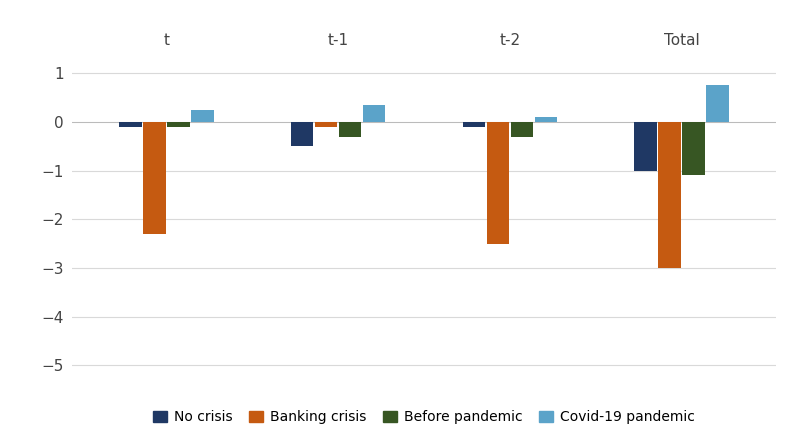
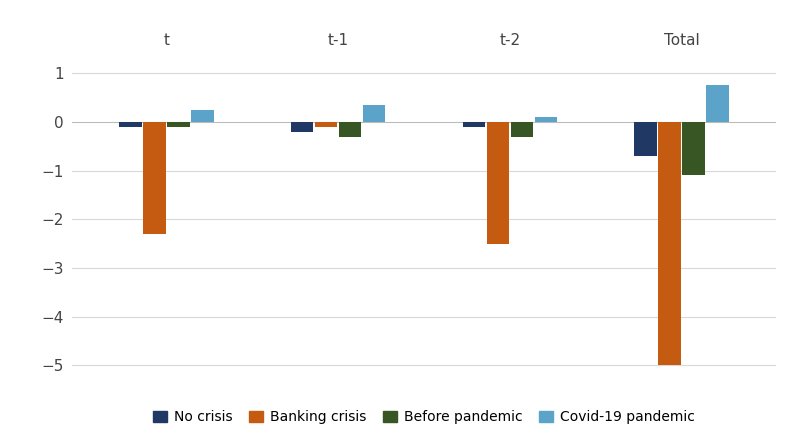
No crisis/t-1: -0.5 -> -0.2
No crisis/Total: -1.0 -> -0.7
Banking crisis/Total: -3.0 -> -5.0
